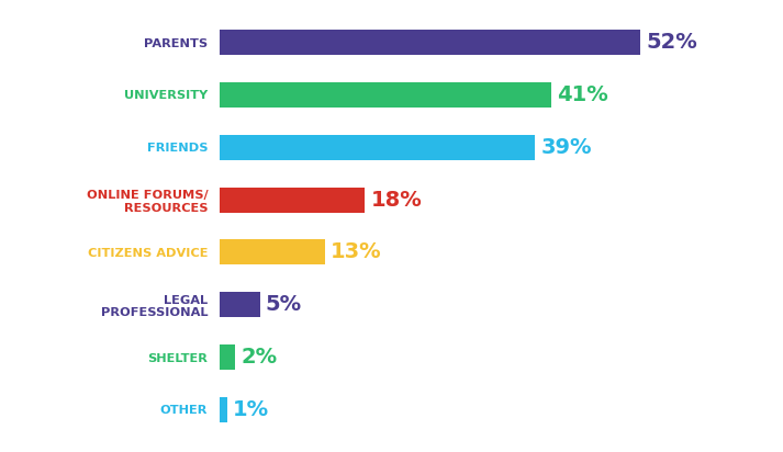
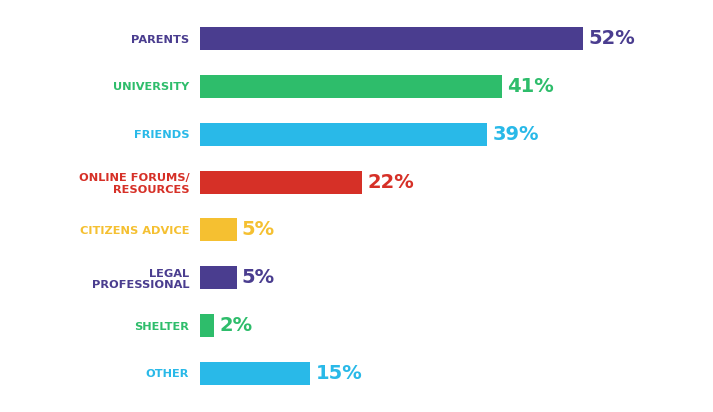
ONLINE FORUMS/ RESOURCES: 18% -> 22%
CITIZENS ADVICE: 13% -> 5%
OTHER: 1% -> 15%
